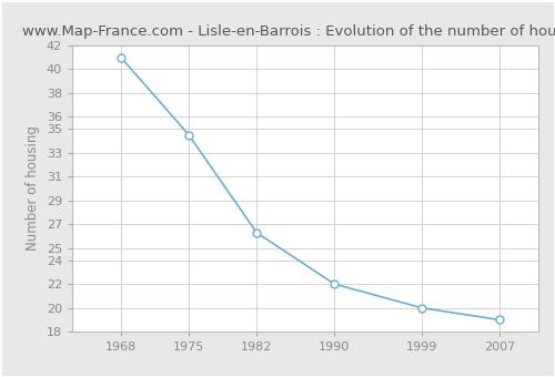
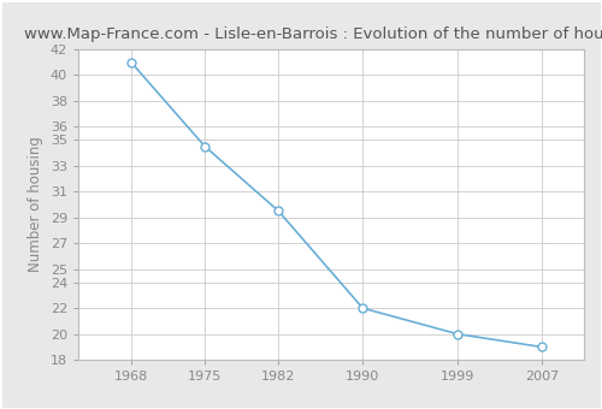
1982: 26.3 -> 29.5
